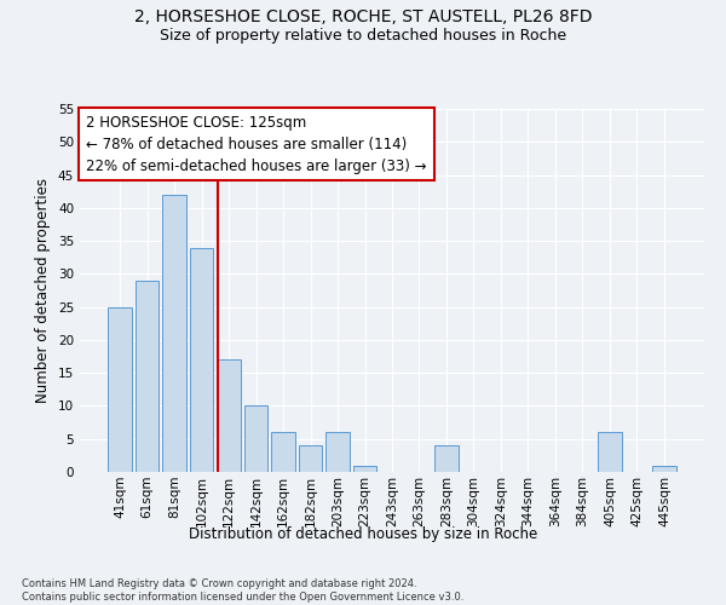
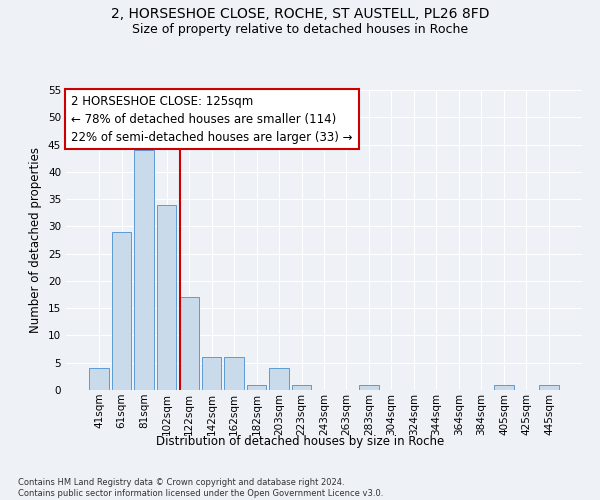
41sqm: 25 -> 4
81sqm: 42 -> 44
142sqm: 10 -> 6
182sqm: 4 -> 1
203sqm: 6 -> 4
283sqm: 4 -> 1
405sqm: 6 -> 1
